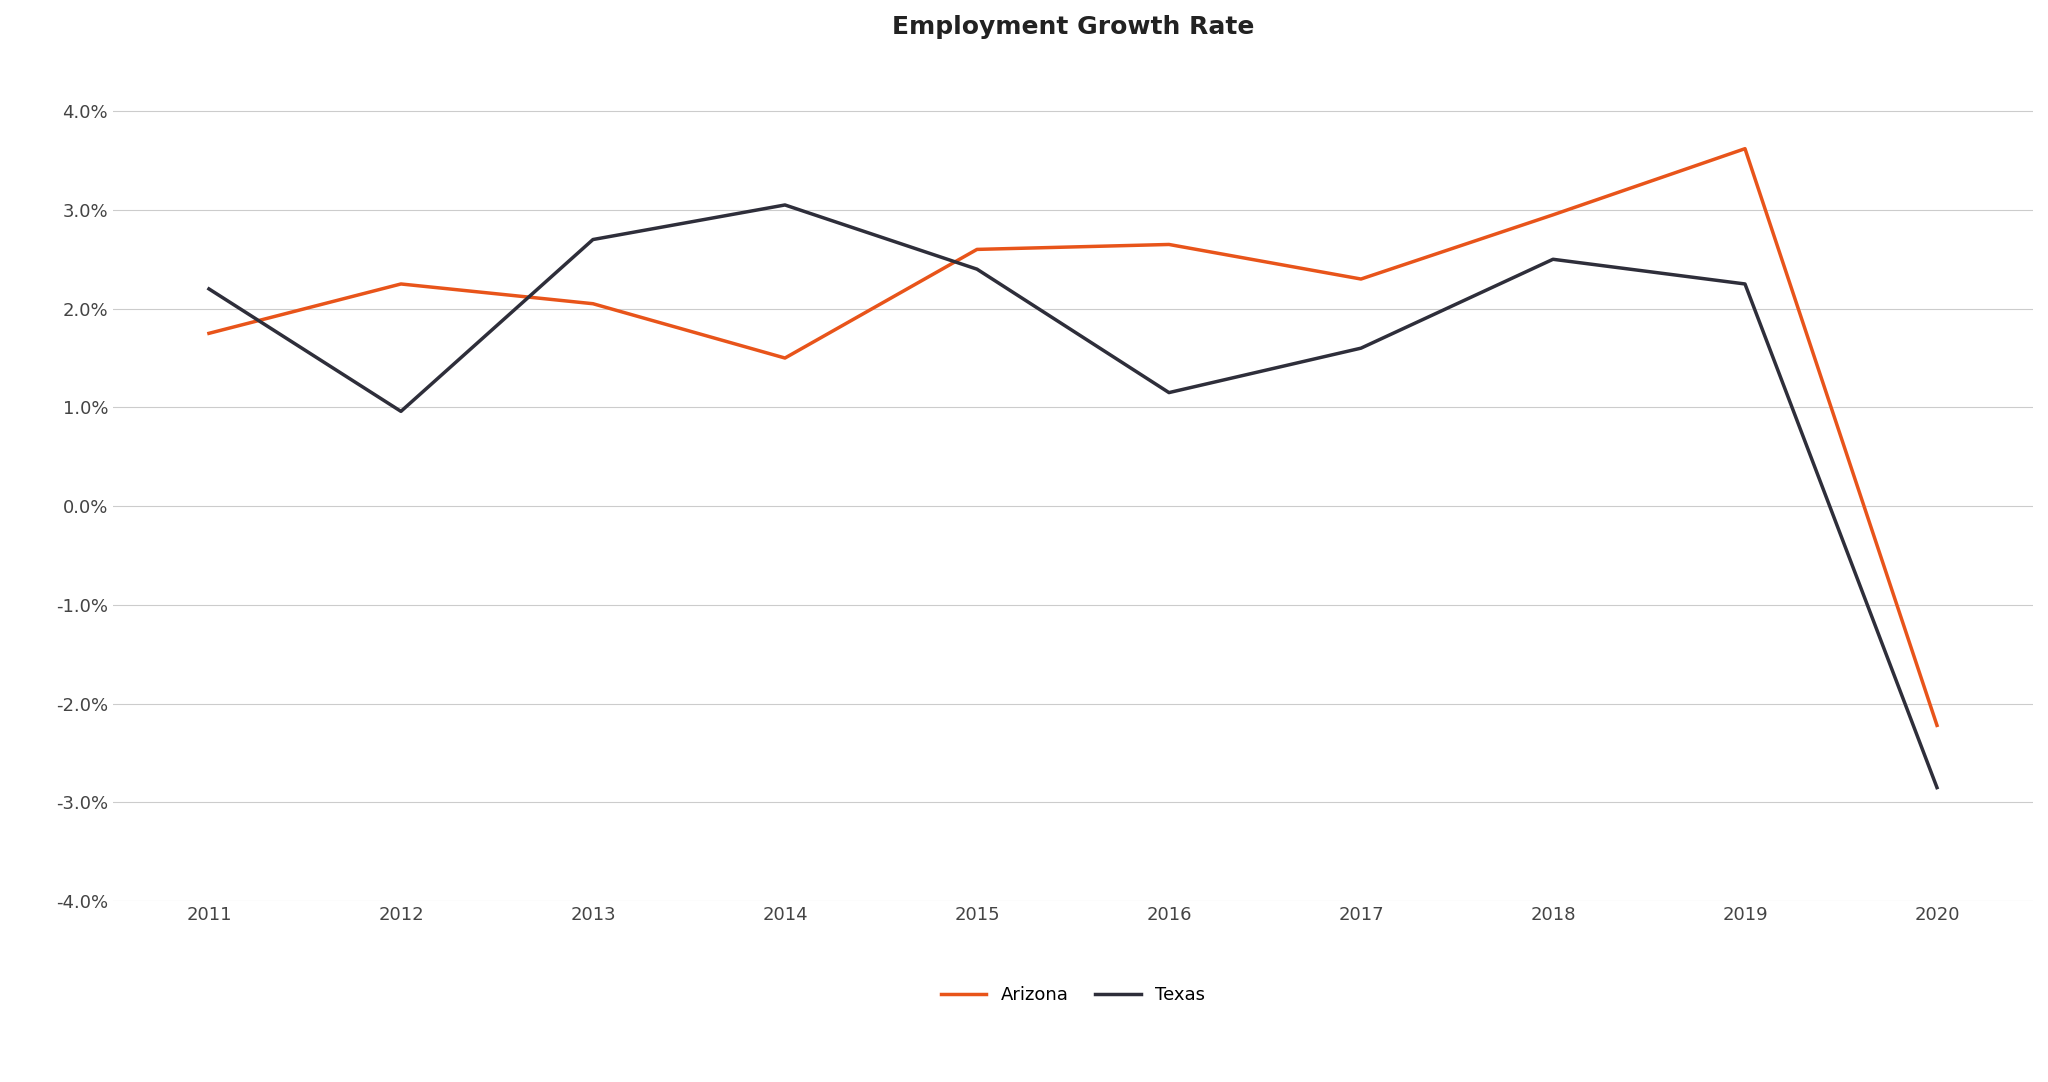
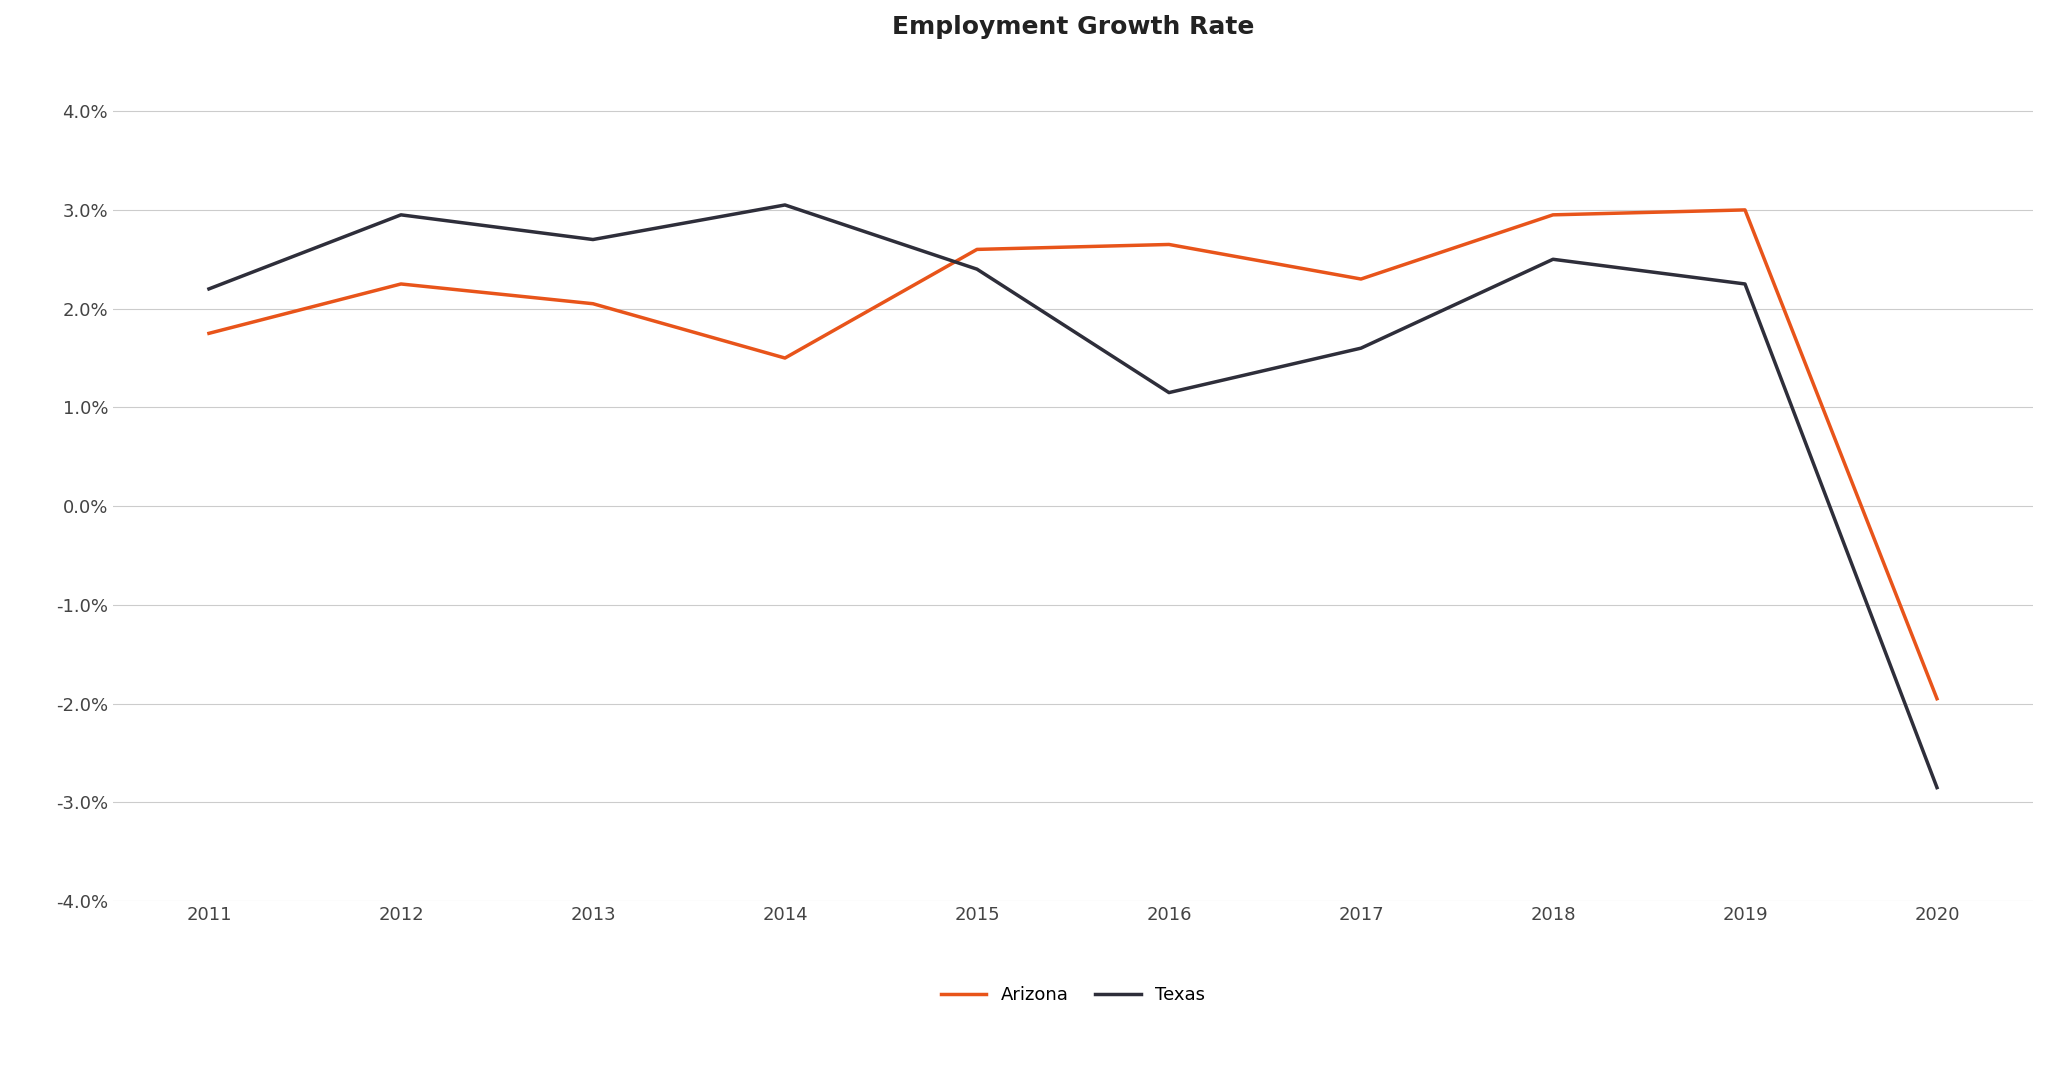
Texas/2012: 0.96% -> 2.95%
Arizona/2019: 3.62% -> 3.00%
Arizona/2020: -2.22% -> -1.95%
